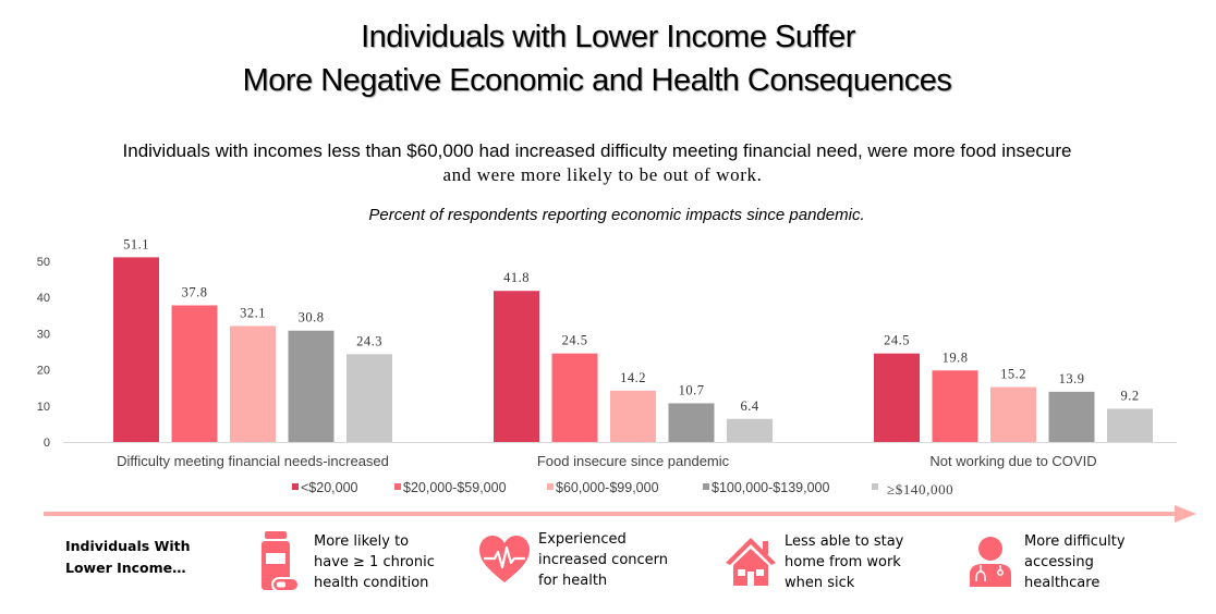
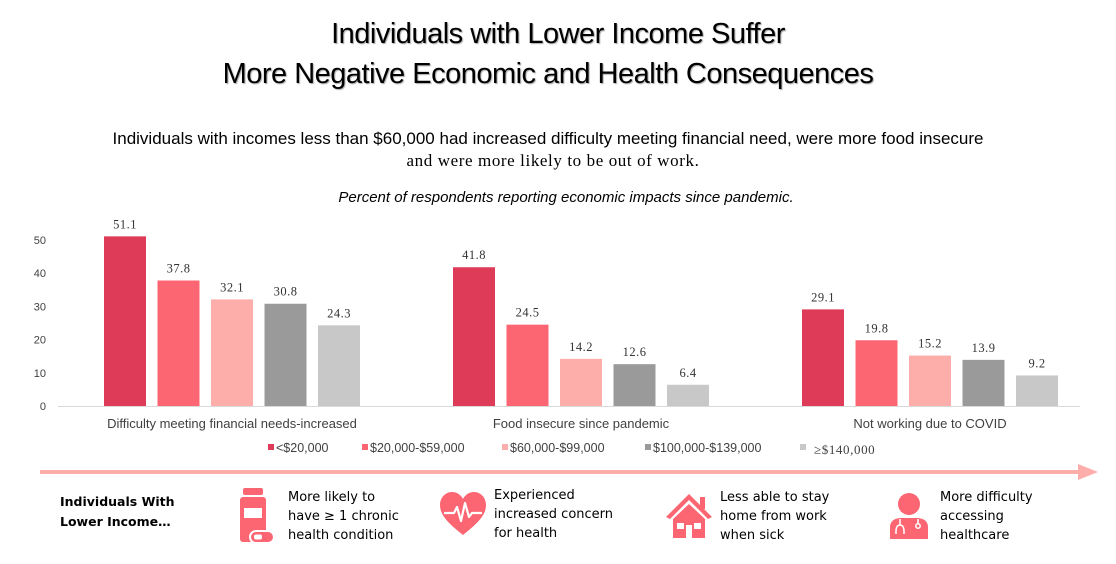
$100,000-$139,000/Food insecure since pandemic: 10.7 -> 12.6
<$20,000/Not working due to COVID: 24.5 -> 29.1
